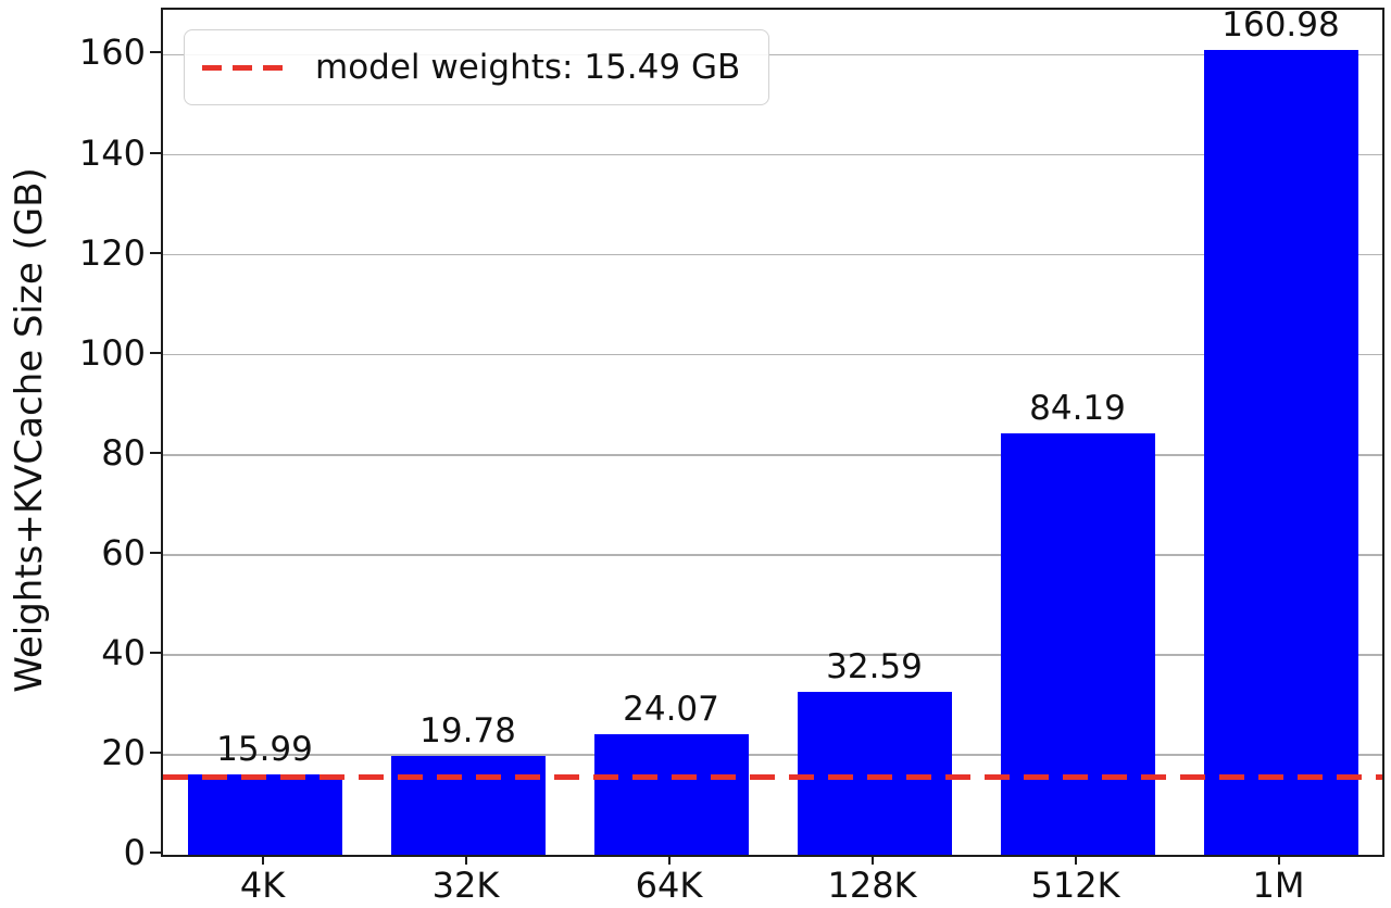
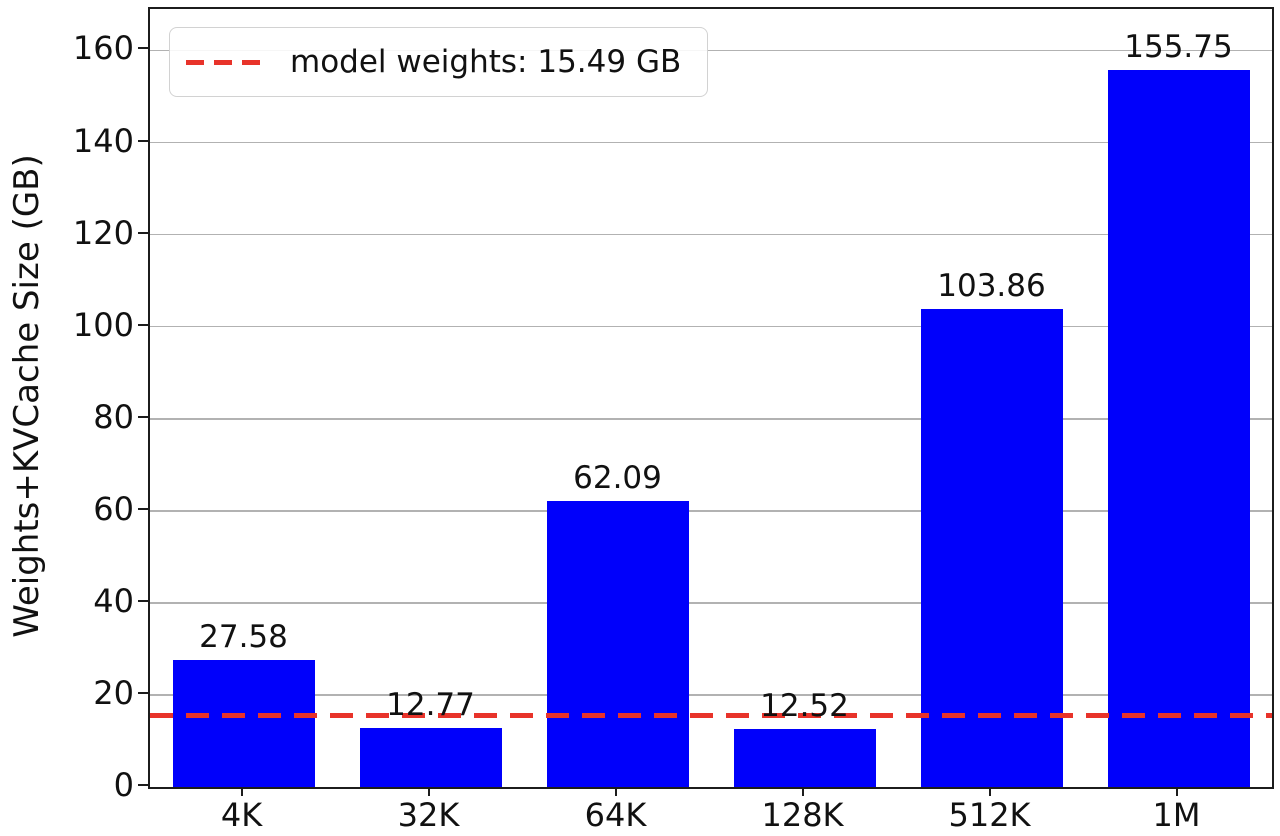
4K: 15.99 -> 27.58
32K: 19.78 -> 12.77
64K: 24.07 -> 62.09
128K: 32.59 -> 12.52
512K: 84.19 -> 103.86
1M: 160.98 -> 155.75
